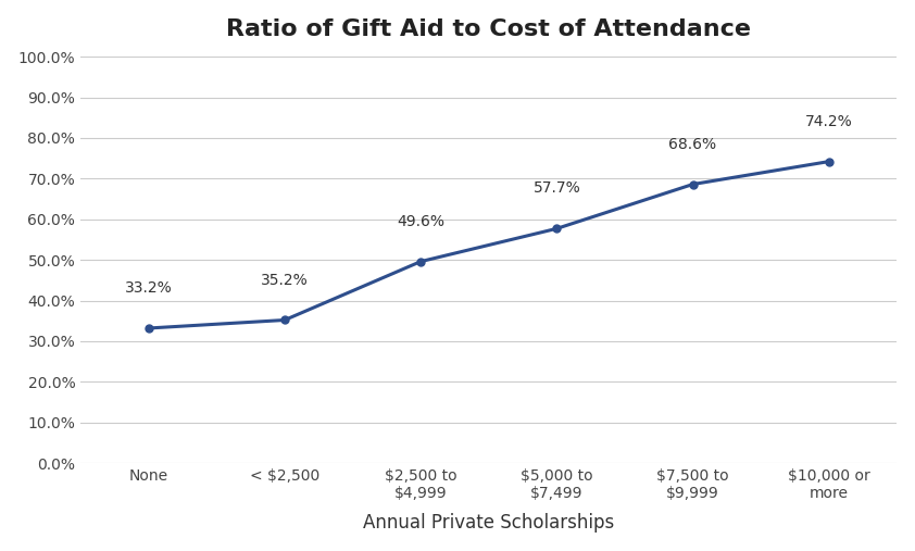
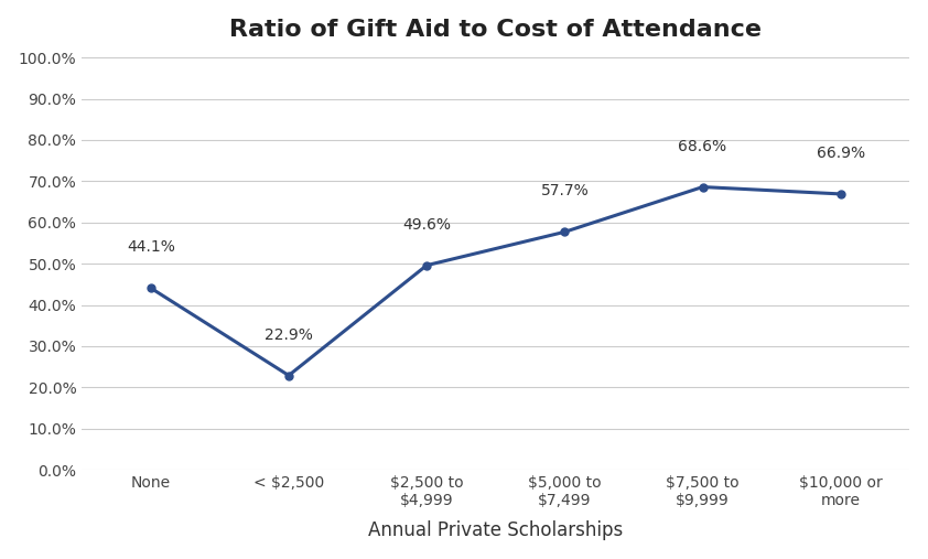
None: 33.2% -> 44.1%
< $2,500: 35.2% -> 22.9%
$10,000 or more: 74.2% -> 66.9%
